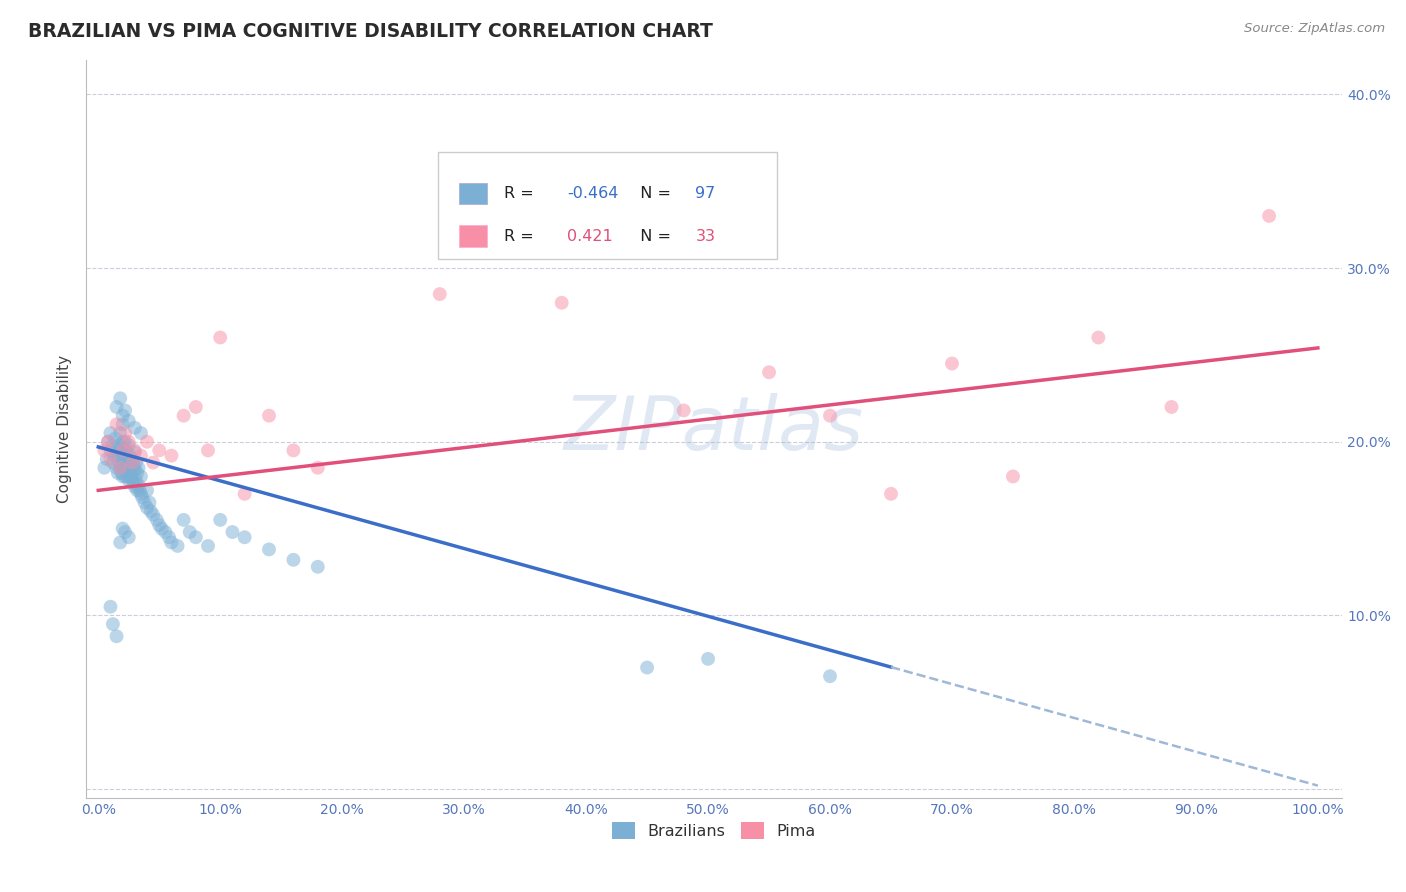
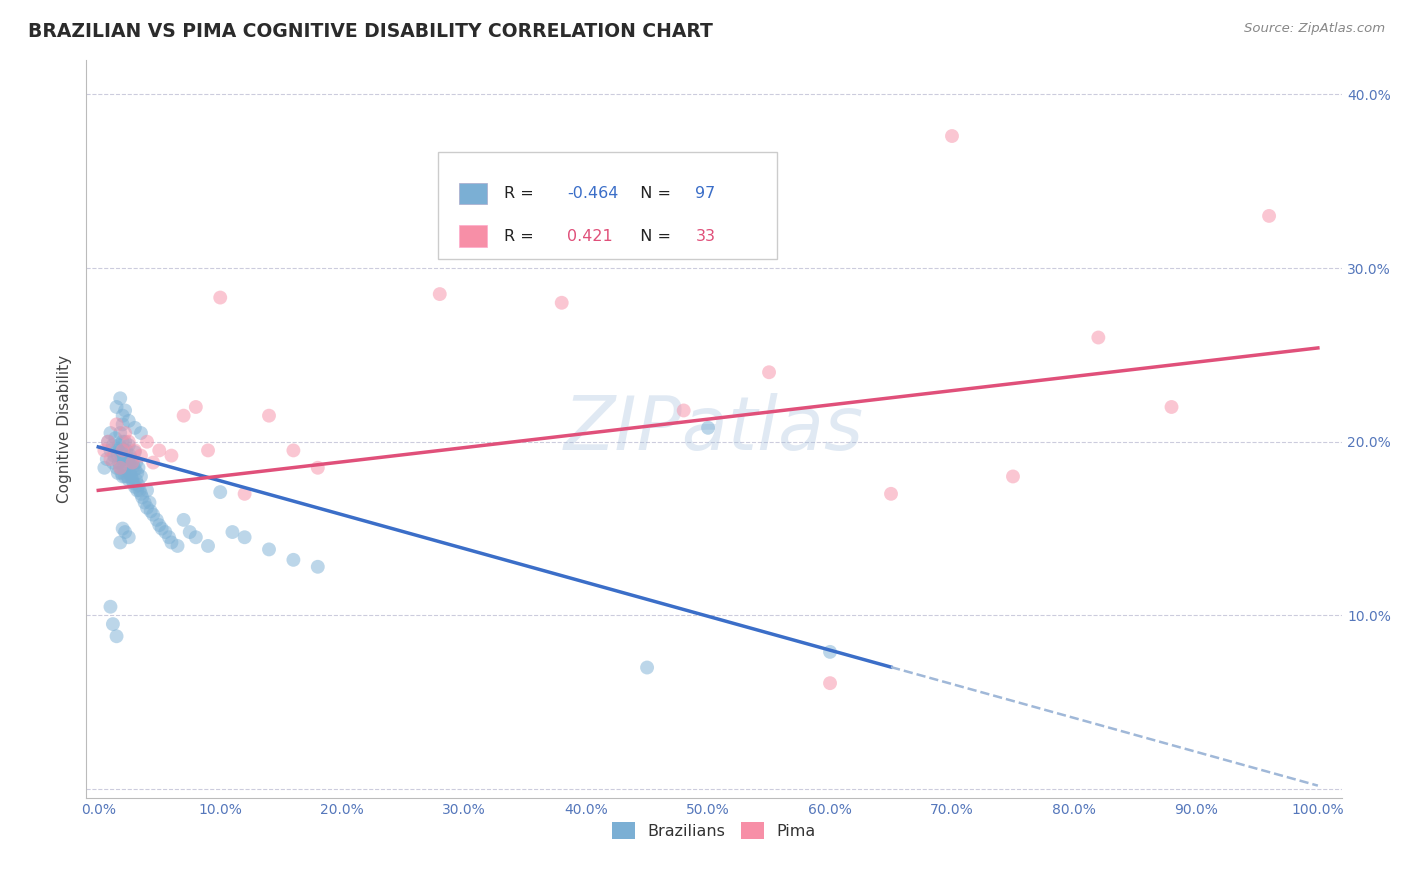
Brazilians/10.0%: 15.5% -> 17.1%
Pima/10.0%: 26.0% -> 28.3%
Brazilians/50.0%: 7.5% -> 20.8%
Brazilians/60.0%: 6.5% -> 7.9%
Pima/60.0%: 21.5% -> 6.1%
Pima/70.0%: 24.5% -> 37.6%
